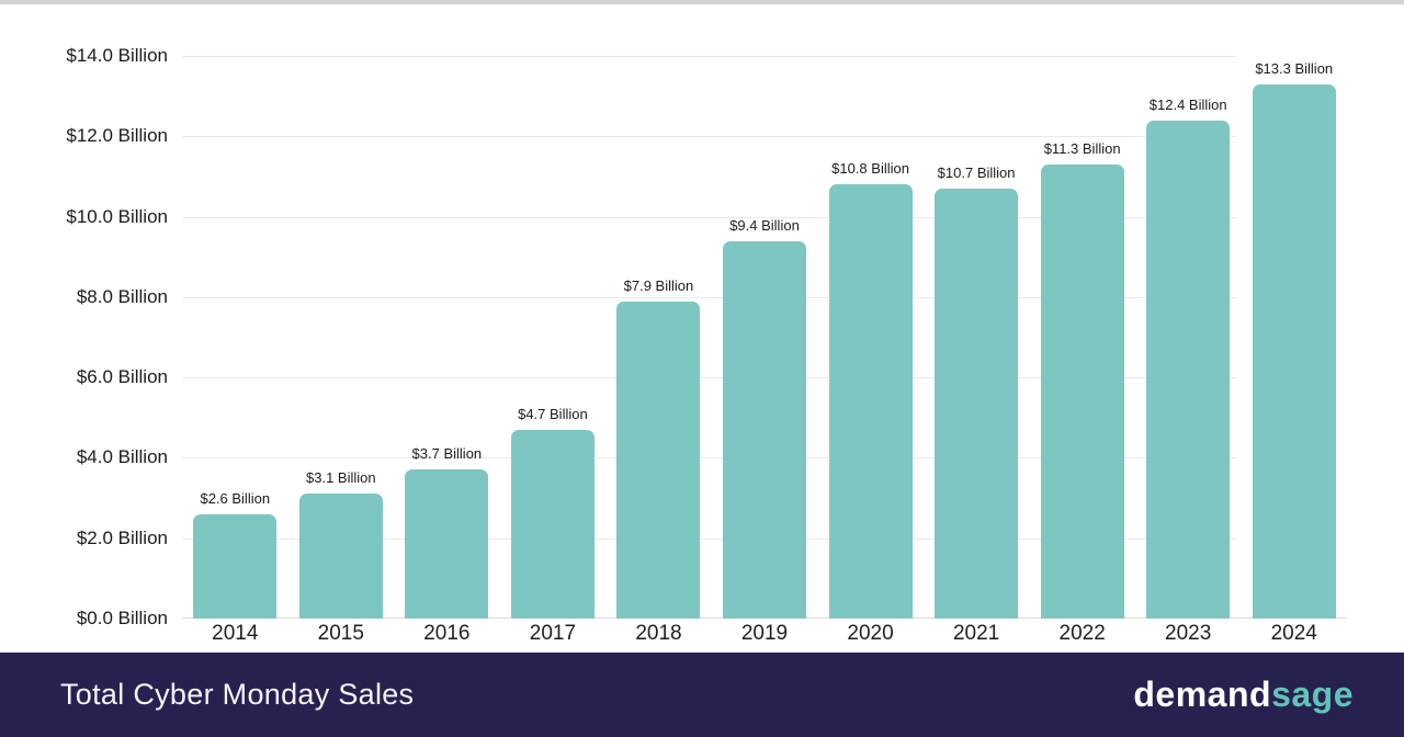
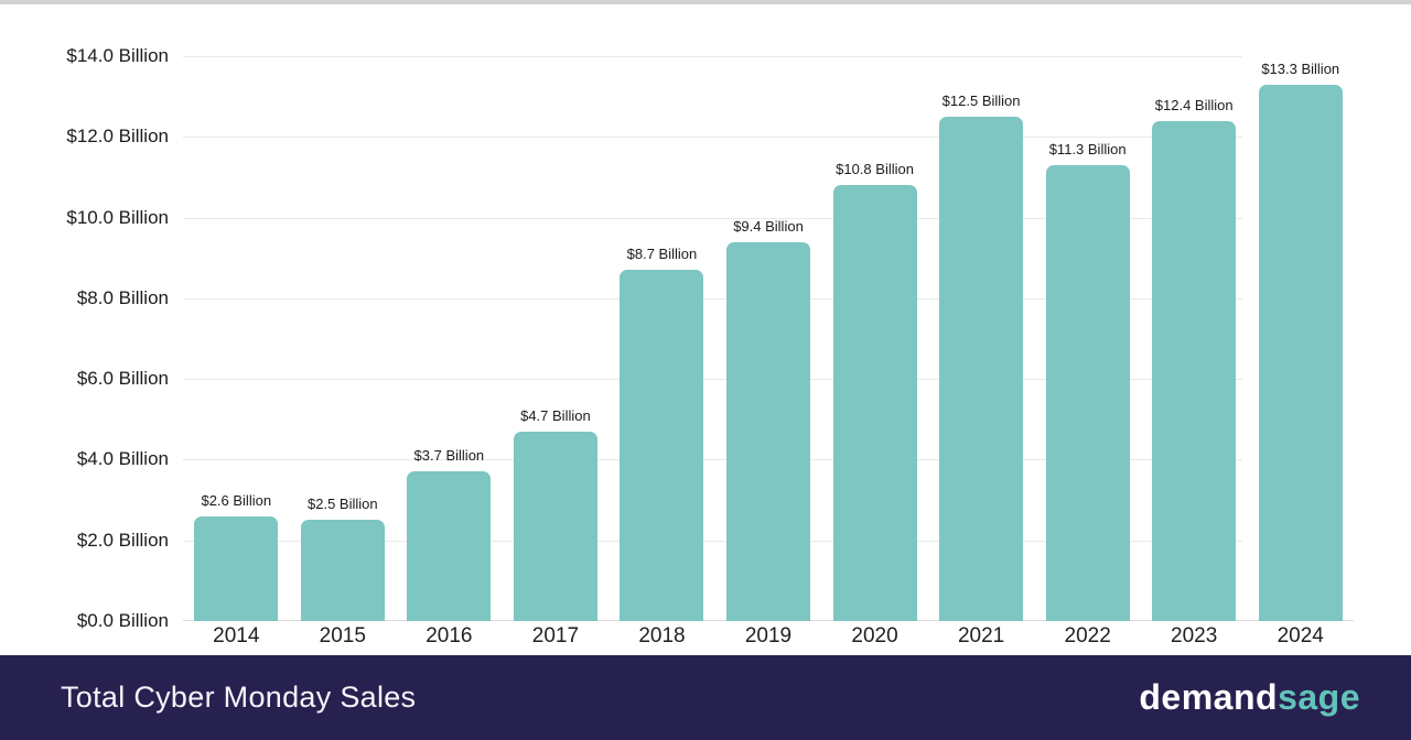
2015: $3.1 -> $2.5
2018: $7.9 -> $8.7
2021: $10.7 -> $12.5
